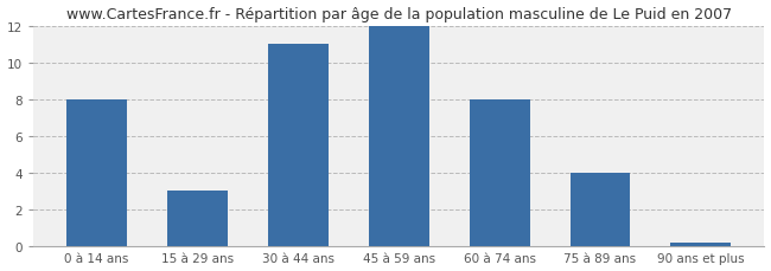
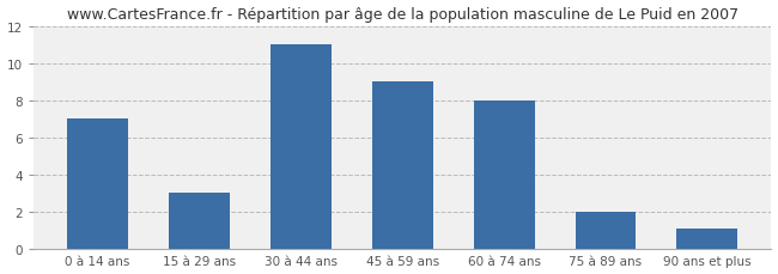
0 à 14 ans: 8.0 -> 7.0
45 à 59 ans: 12.0 -> 9.0
75 à 89 ans: 4.0 -> 2.0
90 ans et plus: 0.2 -> 1.1
